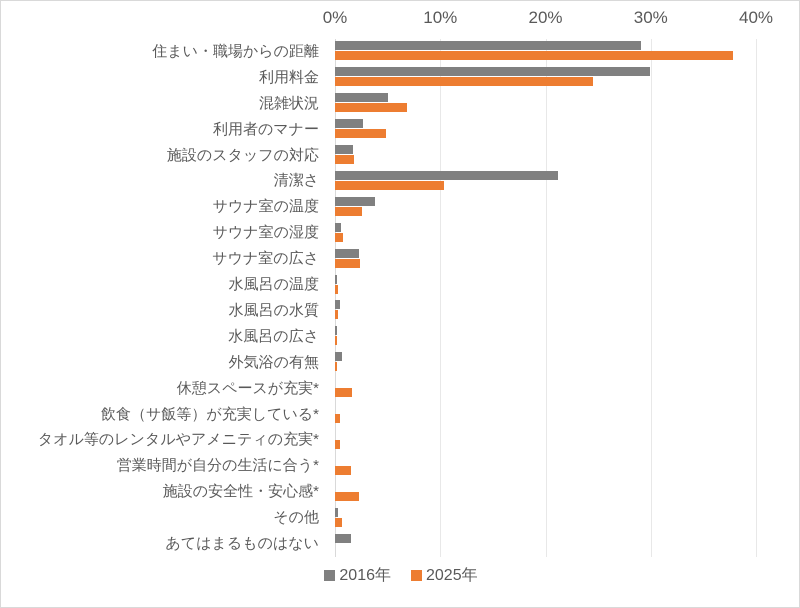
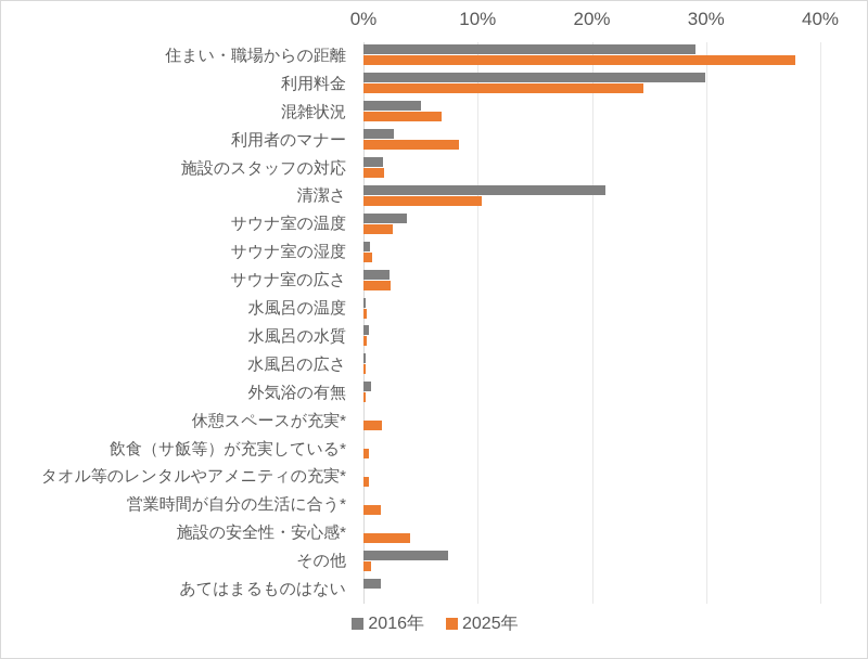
2025年/利用者のマナー: 4.8% -> 8.4%
2025年/施設の安全性・安心感*: 2.3% -> 4.1%
2016年/その他: 0.3% -> 7.4%
